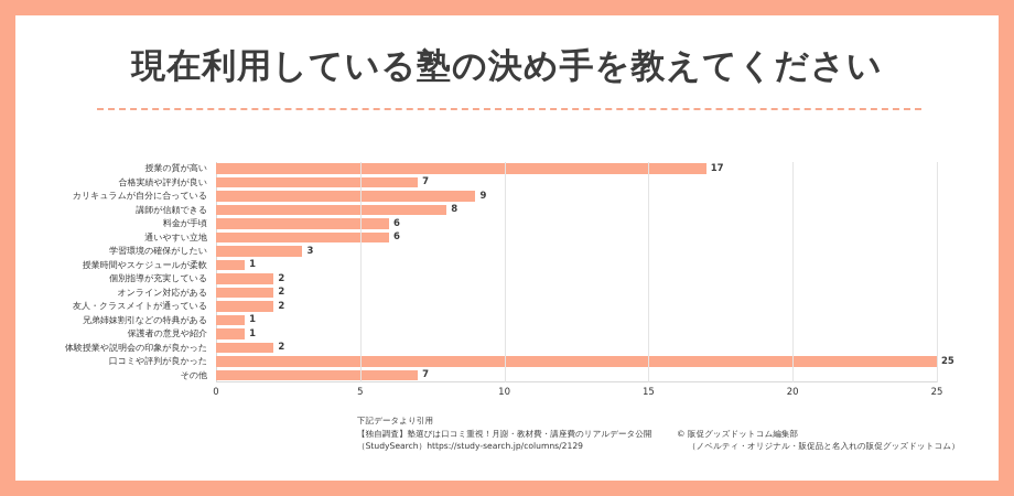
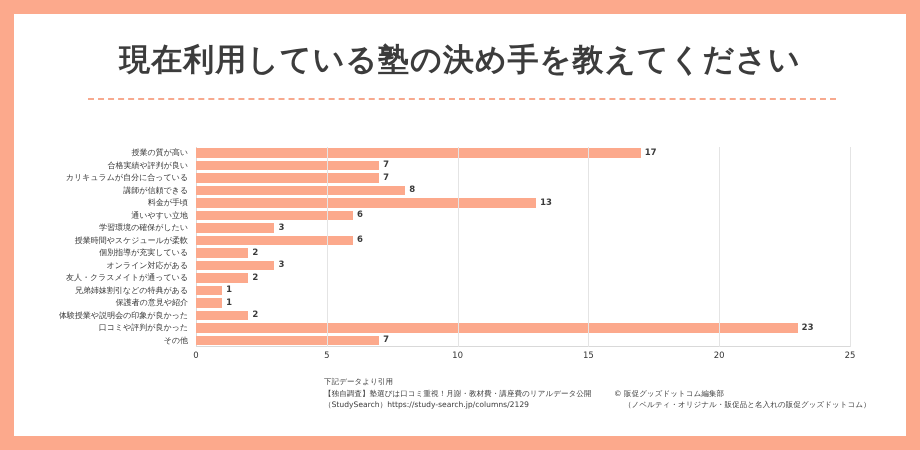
カリキュラムが自分に合っている: 9 -> 7
料金が手頃: 6 -> 13
授業時間やスケジュールが柔軟: 1 -> 6
オンライン対応がある: 2 -> 3
口コミや評判が良かった: 25 -> 23
